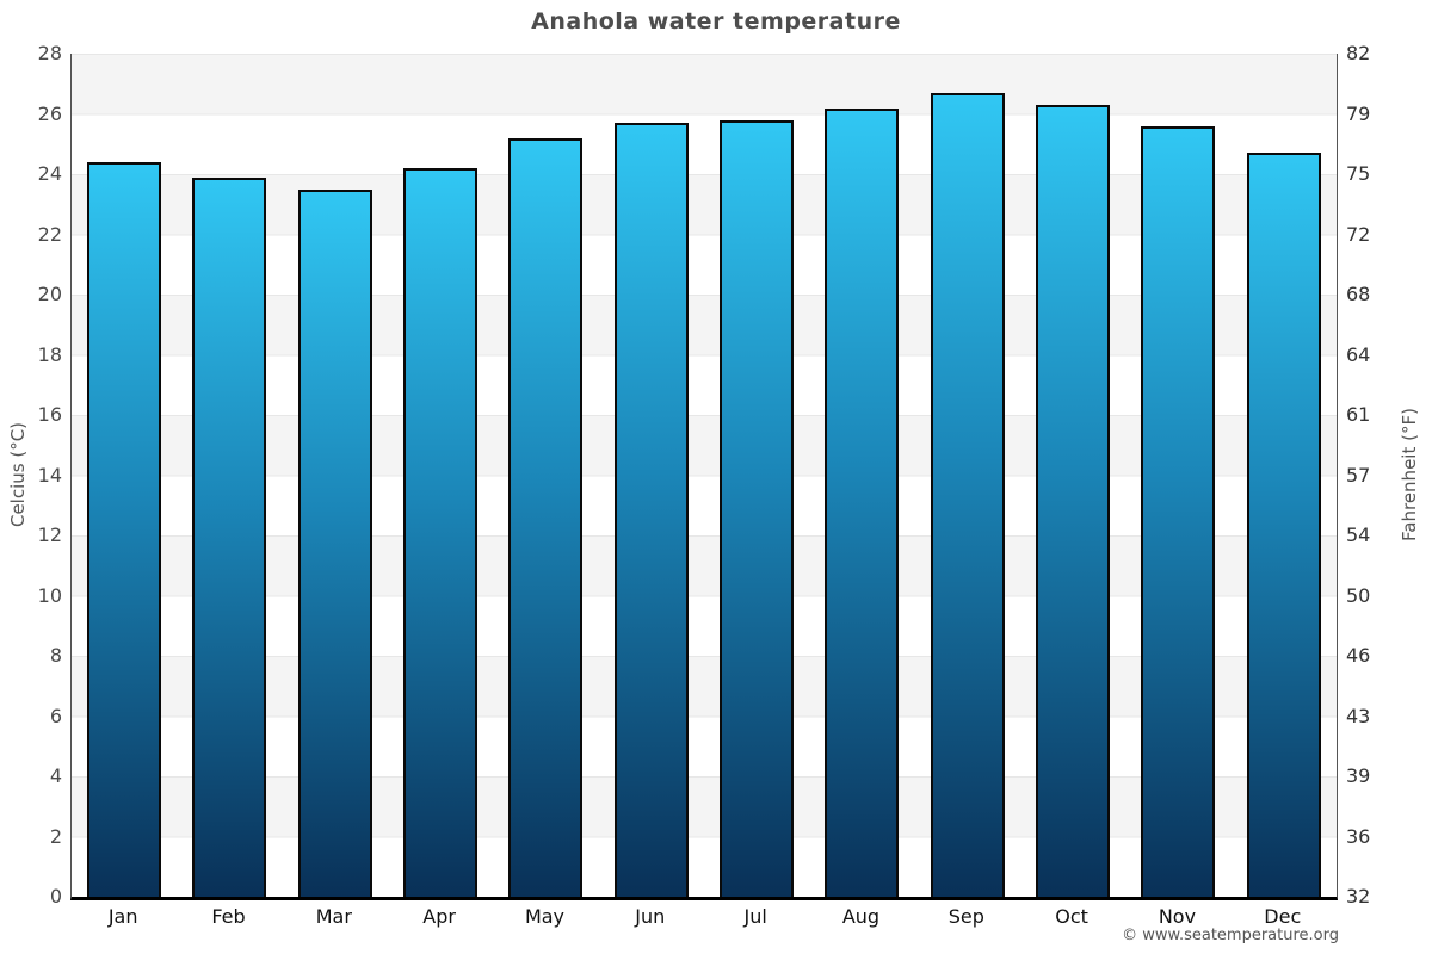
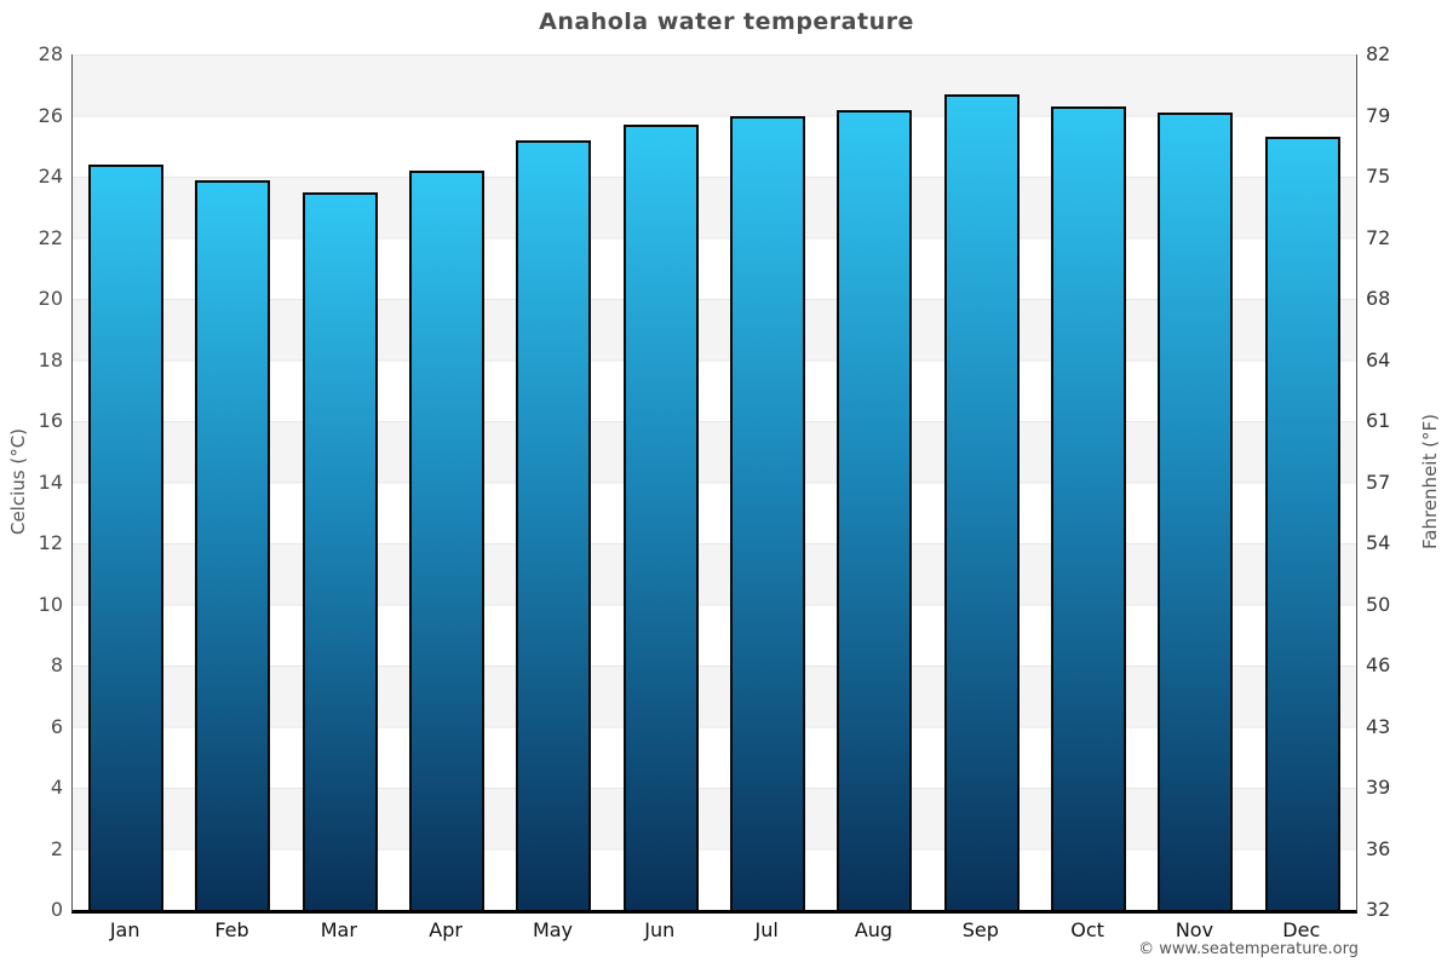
Jul: 25.8 -> 26.0
Nov: 25.6 -> 26.1
Dec: 24.7 -> 25.3
